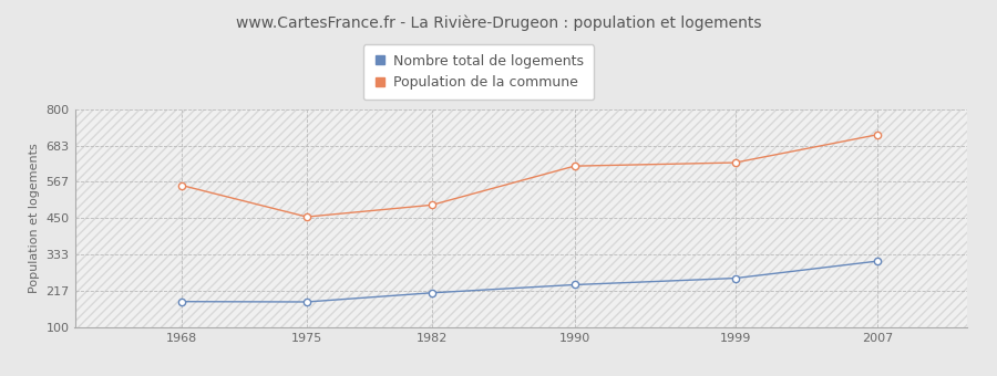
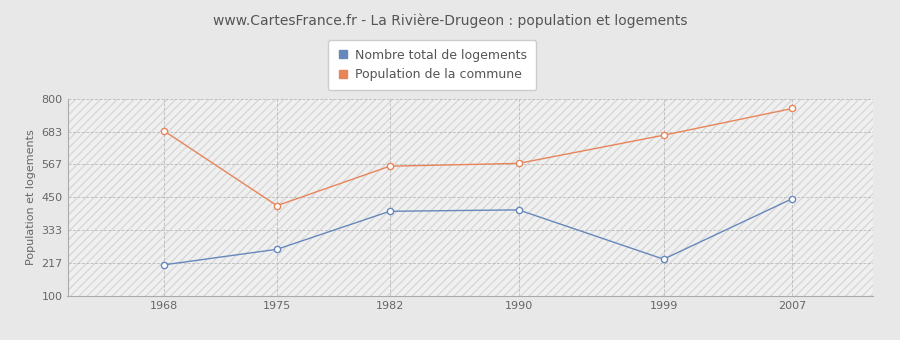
Nombre total de logements/1968: 182 -> 210
Population de la commune/1968: 555 -> 685
Nombre total de logements/1975: 181 -> 265
Population de la commune/1975: 454 -> 420
Nombre total de logements/1982: 210 -> 400
Population de la commune/1982: 492 -> 560
Nombre total de logements/1990: 236 -> 405
Population de la commune/1990: 617 -> 570
Nombre total de logements/1999: 257 -> 230
Population de la commune/1999: 628 -> 670
Nombre total de logements/2007: 312 -> 445
Population de la commune/2007: 718 -> 765
